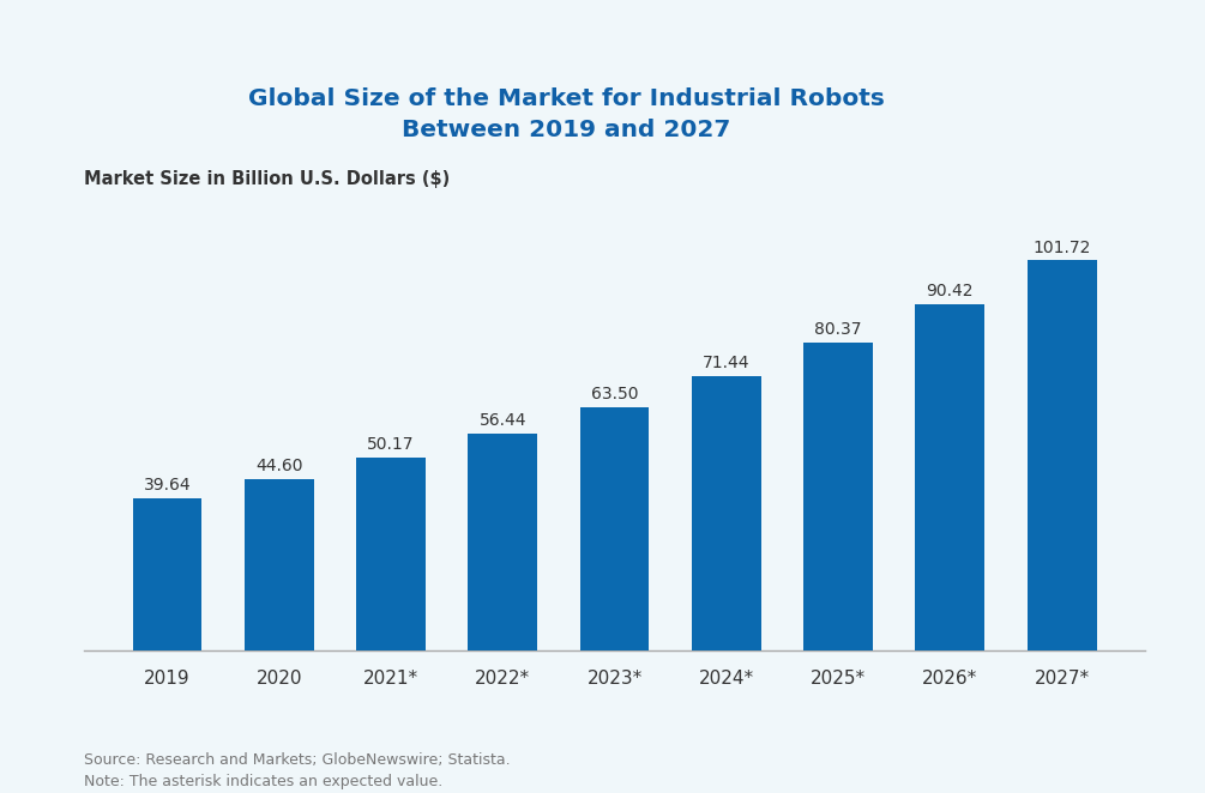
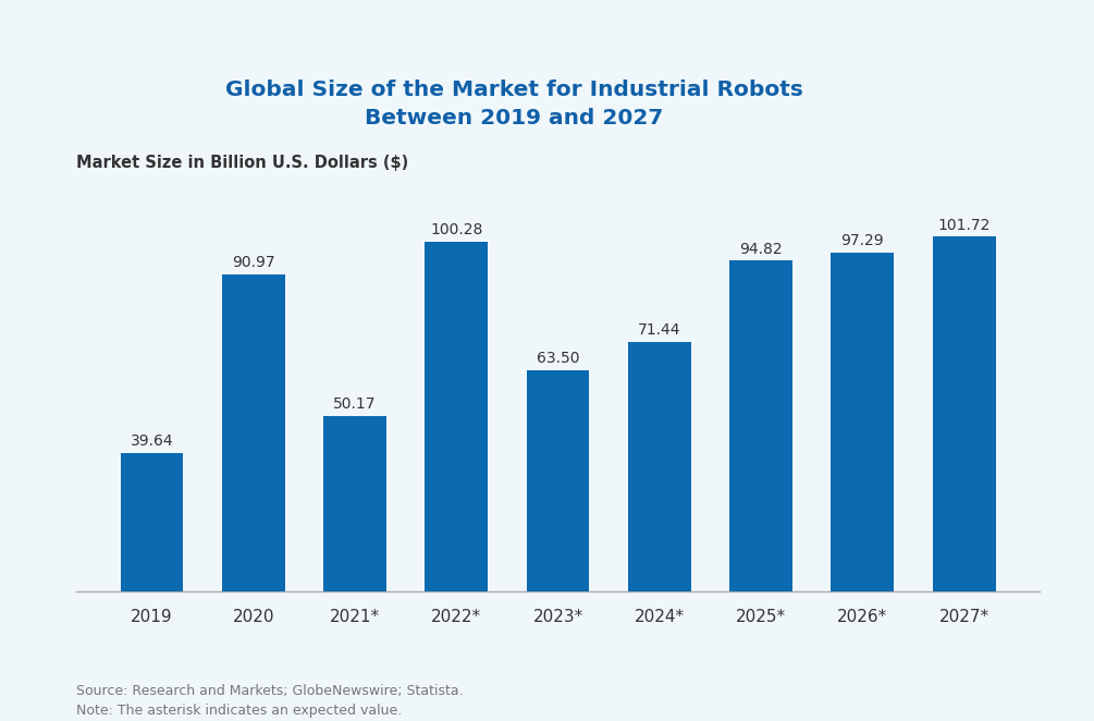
2020: 44.60 -> 90.97
2022*: 56.44 -> 100.28
2025*: 80.37 -> 94.82
2026*: 90.42 -> 97.29
